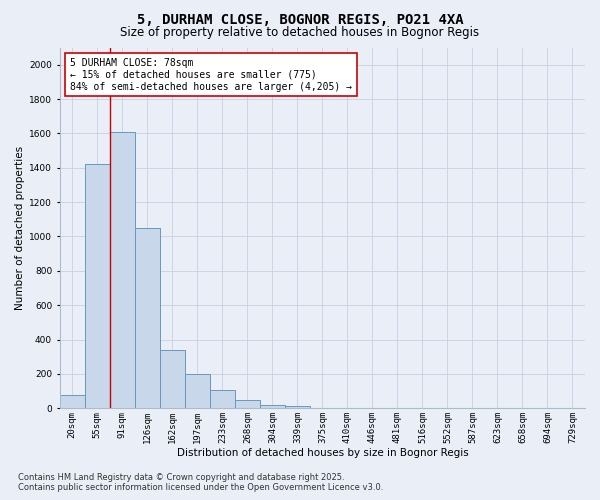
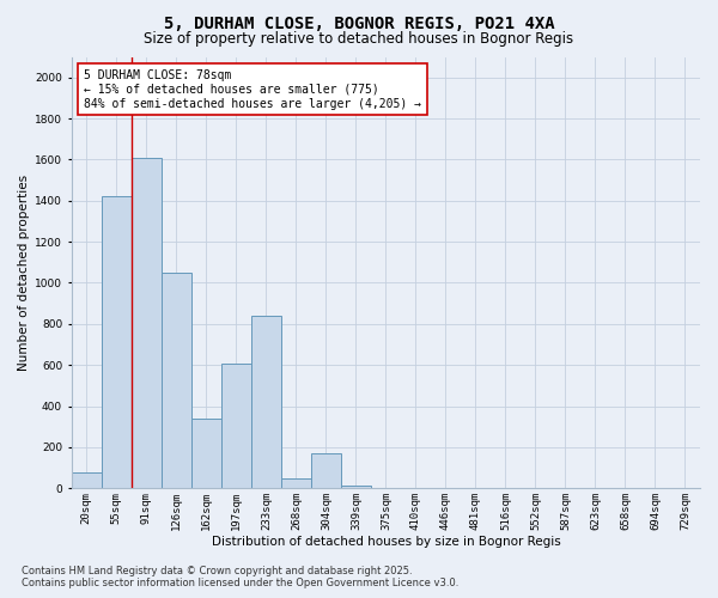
197sqm: 200 -> 610
233sqm: 100 -> 840
304sqm: 20 -> 170
